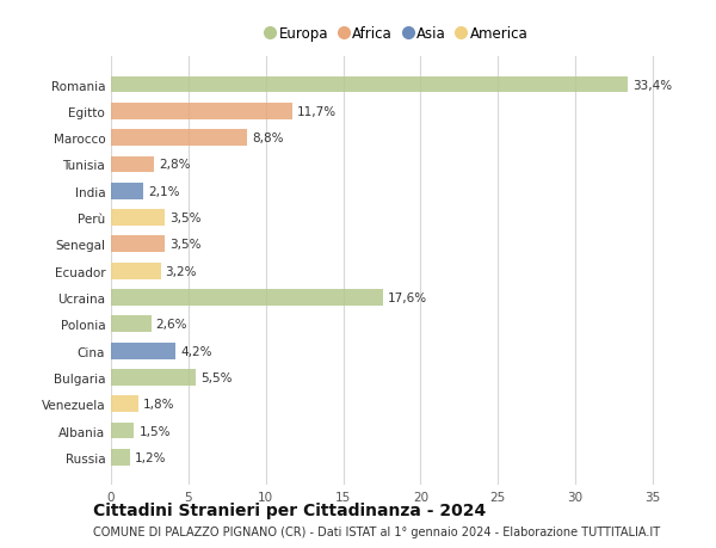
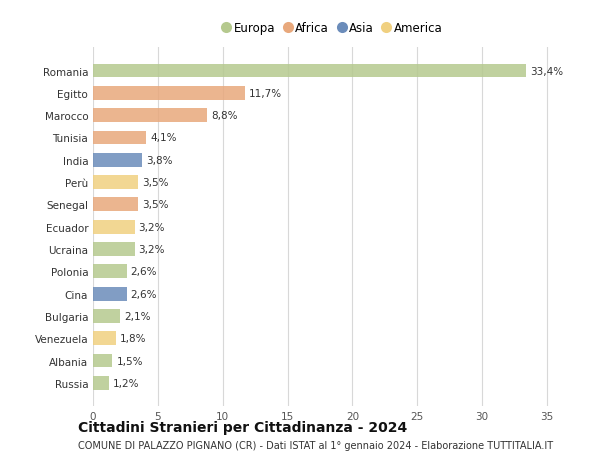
Tunisia: 2,8% -> 4,1%
India: 2,1% -> 3,8%
Ucraina: 17,6% -> 3,2%
Cina: 4,2% -> 2,6%
Bulgaria: 5,5% -> 2,1%
